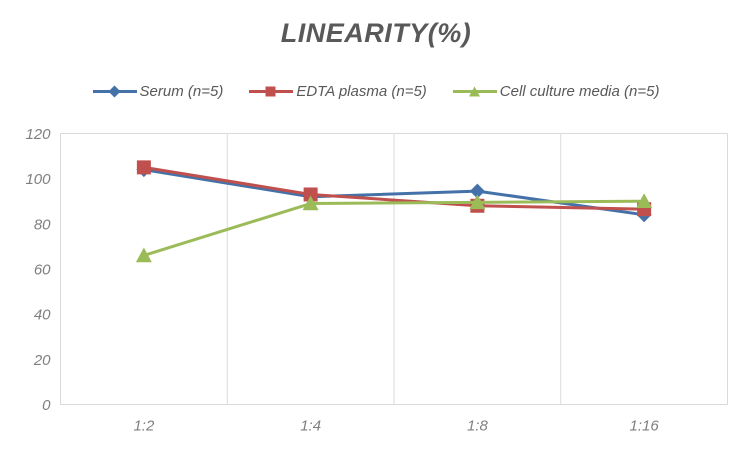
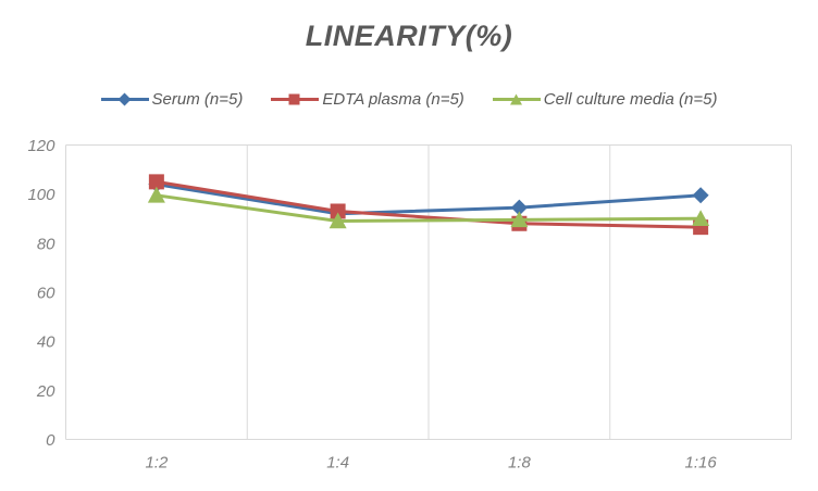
Cell culture media (n=5)/1:2: 66 -> 100
Serum (n=5)/1:16: 84 -> 100
